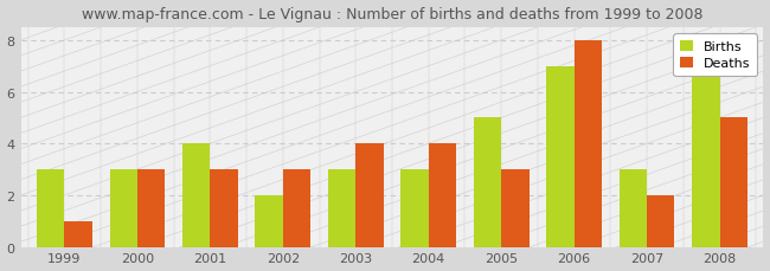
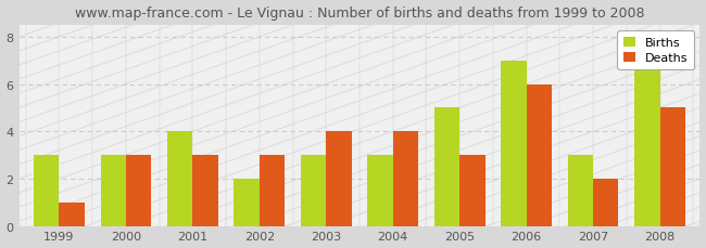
Deaths/2006: 8 -> 6
